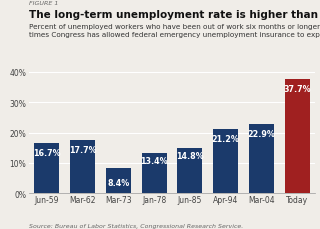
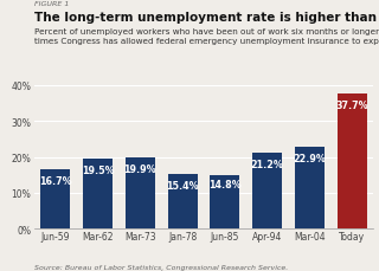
Mar-62: 17.7% -> 19.5%
Mar-73: 8.4% -> 19.9%
Jan-78: 13.4% -> 15.4%
